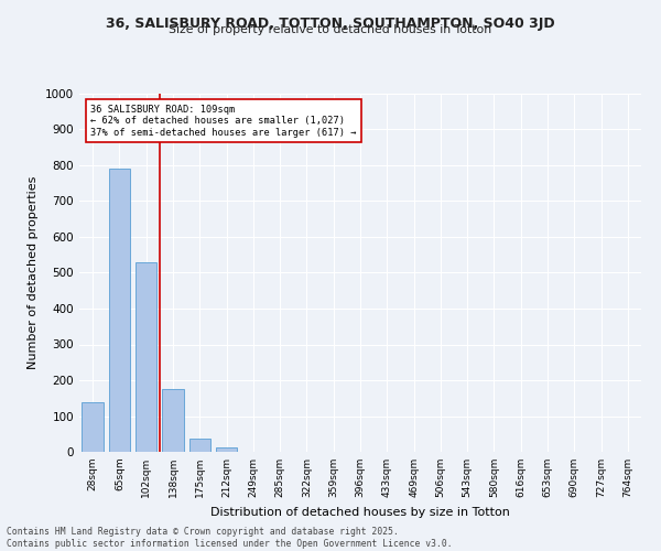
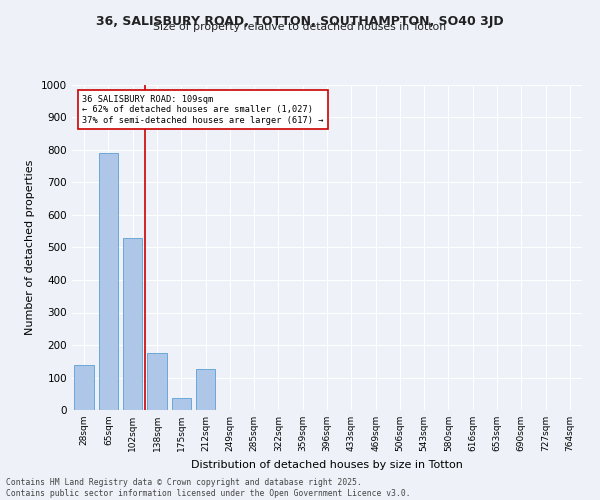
212sqm: 13 -> 125
